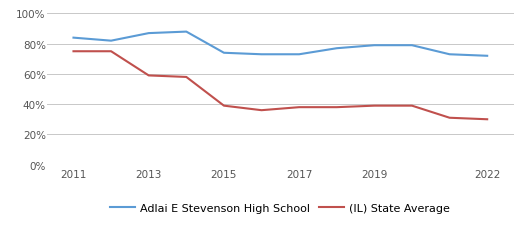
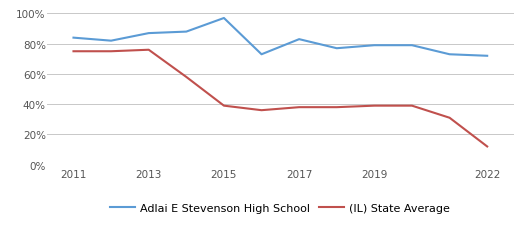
(IL) State Average/2013: 59% -> 76%
Adlai E Stevenson High School/2015: 74% -> 97%
Adlai E Stevenson High School/2017: 73% -> 83%
(IL) State Average/2022: 30% -> 12%
